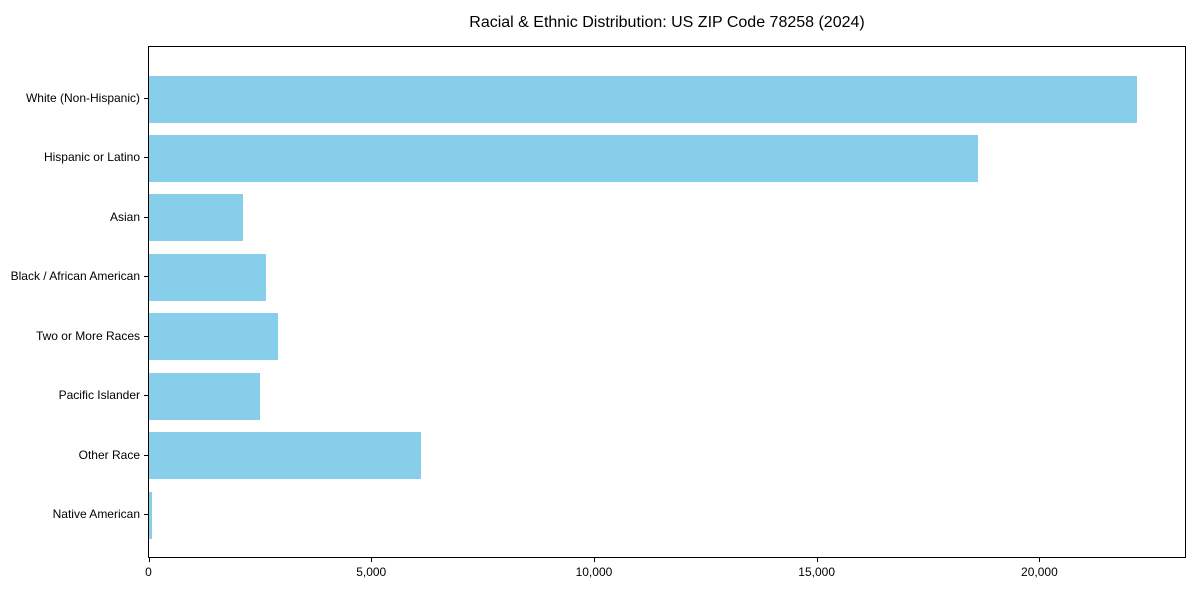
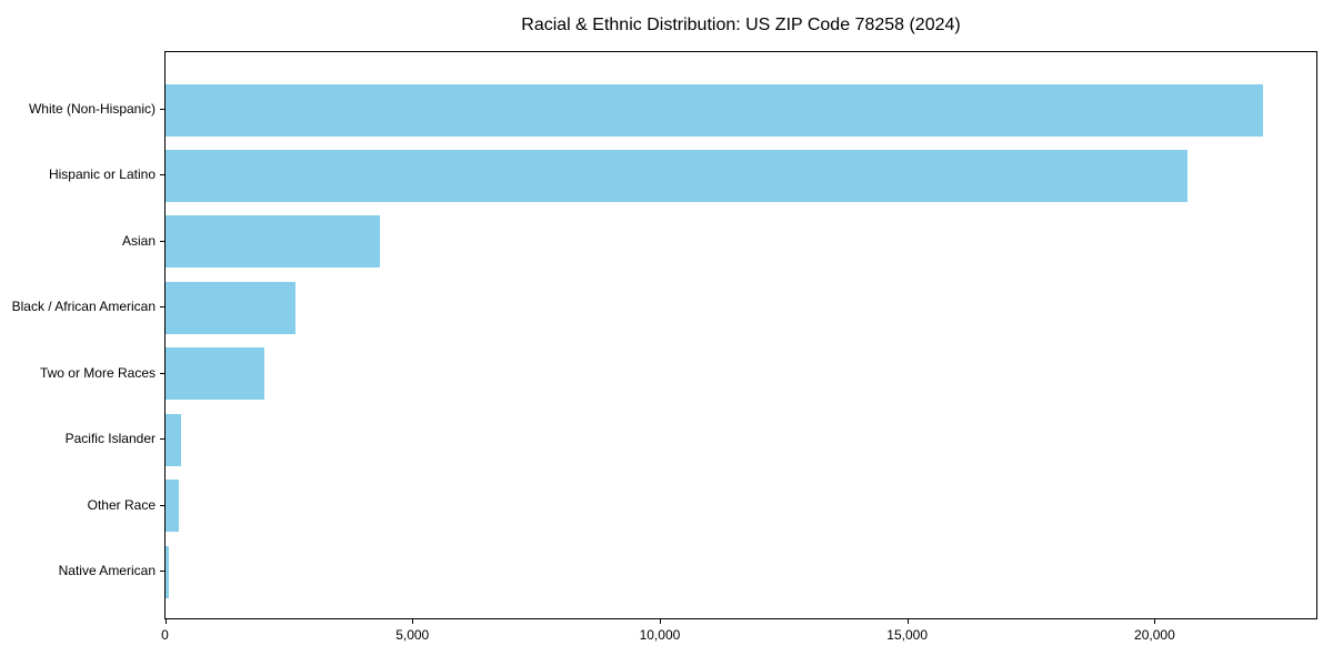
Hispanic or Latino: 18600 -> 20600
Asian: 2100 -> 4300
Two or More Races: 2900 -> 2000
Pacific Islander: 2500 -> 300
Other Race: 6100 -> 300
